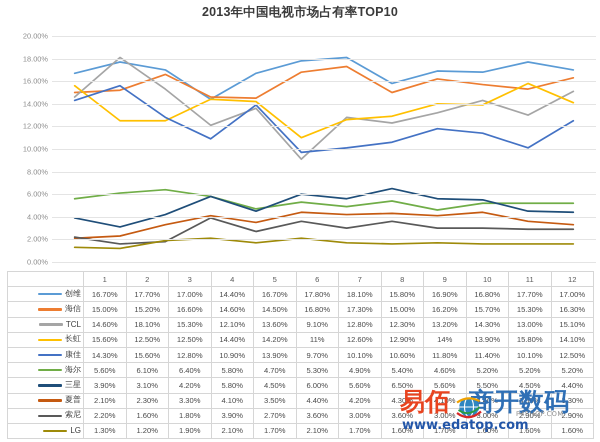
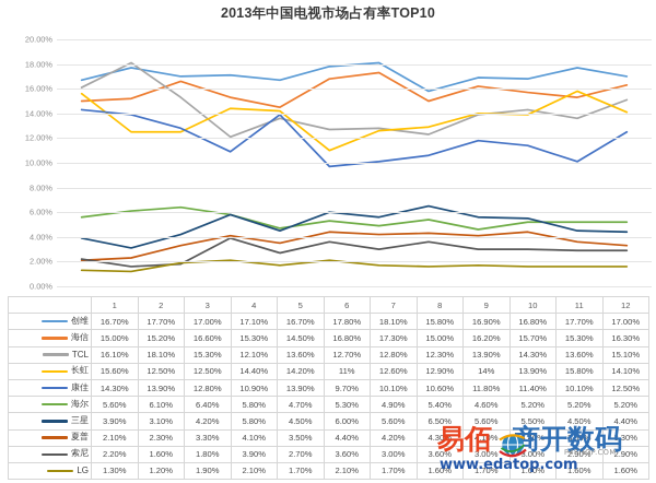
TCL/1: 14.60% -> 16.10%
康佳/2: 15.60% -> 13.90%
创维/4: 14.40% -> 17.10%
海信/4: 14.60% -> 15.30%
TCL/6: 9.10% -> 12.70%
TCL/9: 13.20% -> 13.90%
TCL/11: 13.00% -> 13.60%
